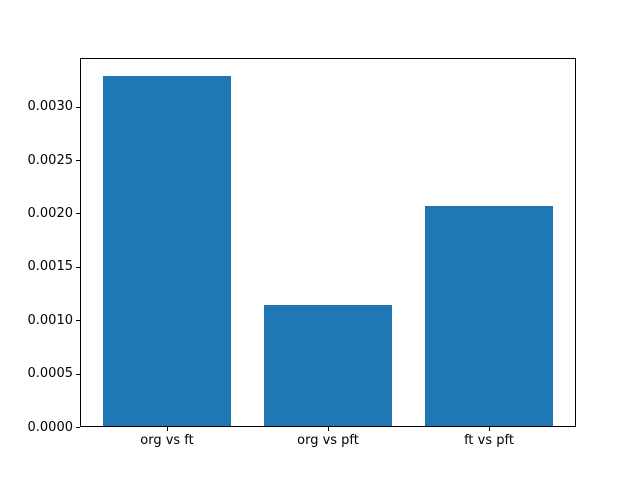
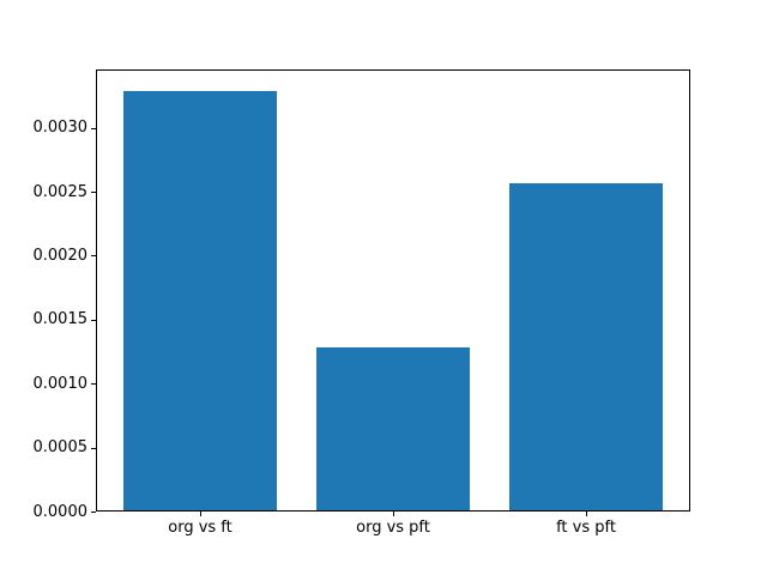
org vs pft: 0.00114 -> 0.00128
ft vs pft: 0.00207 -> 0.00257
